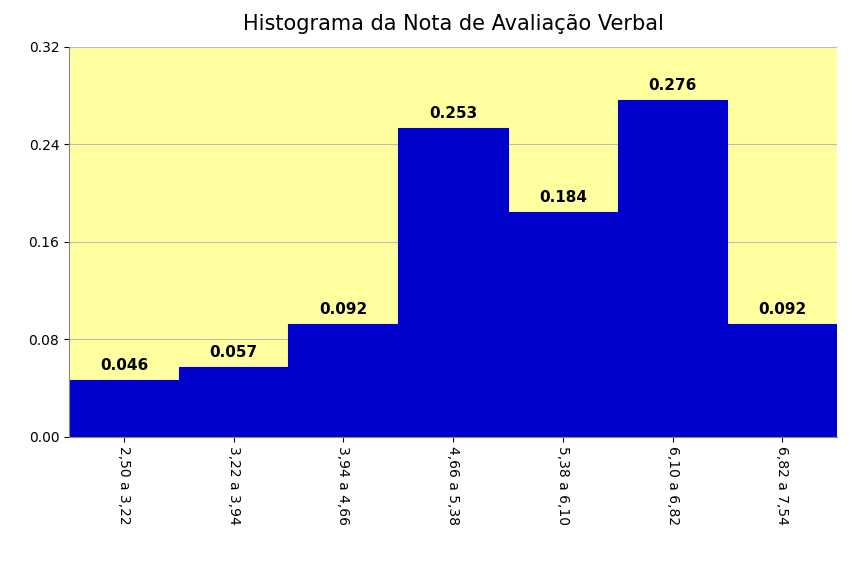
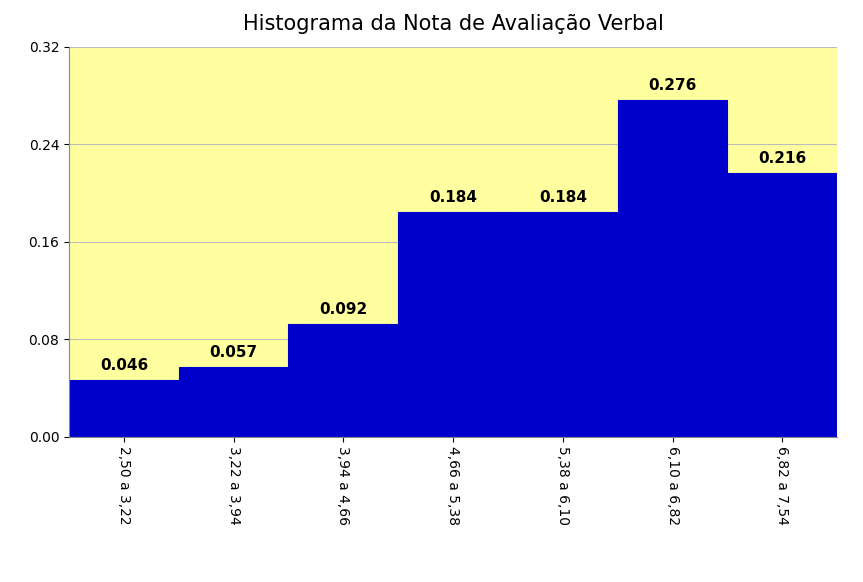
4,66 a 5,38: 0.253 -> 0.184
6,82 a 7,54: 0.092 -> 0.216
